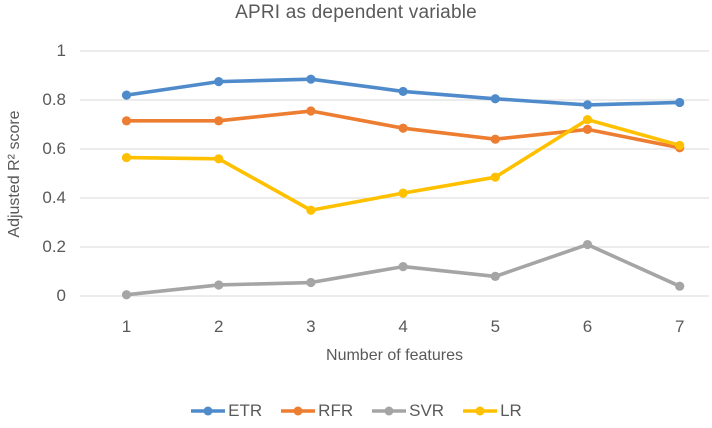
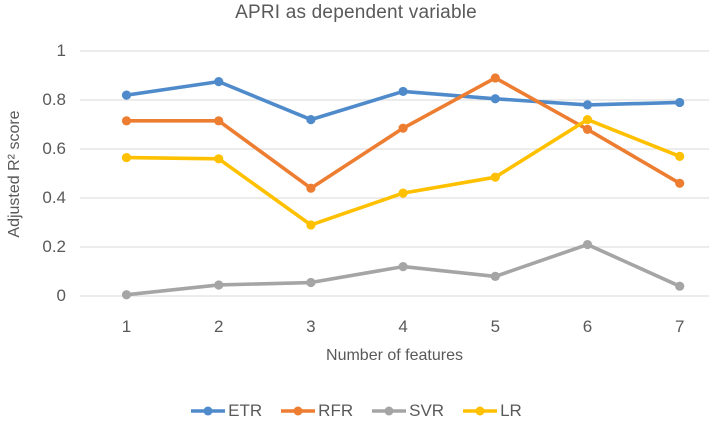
ETR/3: 0.89 -> 0.72
RFR/3: 0.76 -> 0.44
LR/3: 0.35 -> 0.29
RFR/5: 0.64 -> 0.89
RFR/7: 0.60 -> 0.46
LR/7: 0.61 -> 0.57
